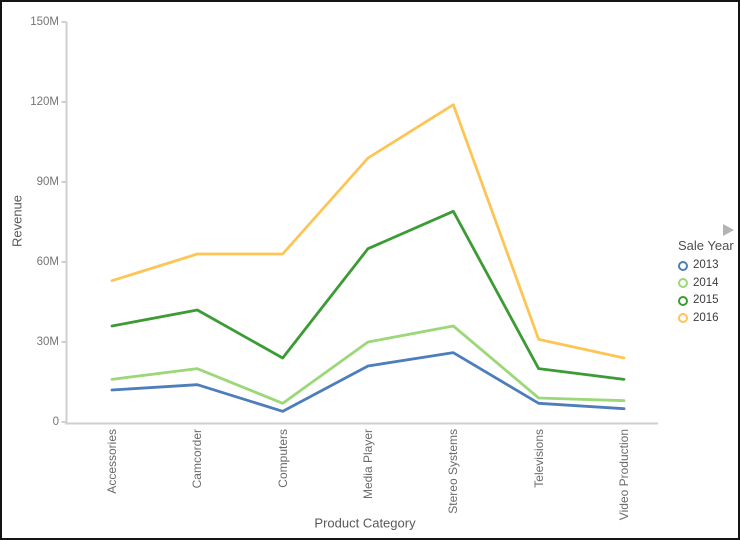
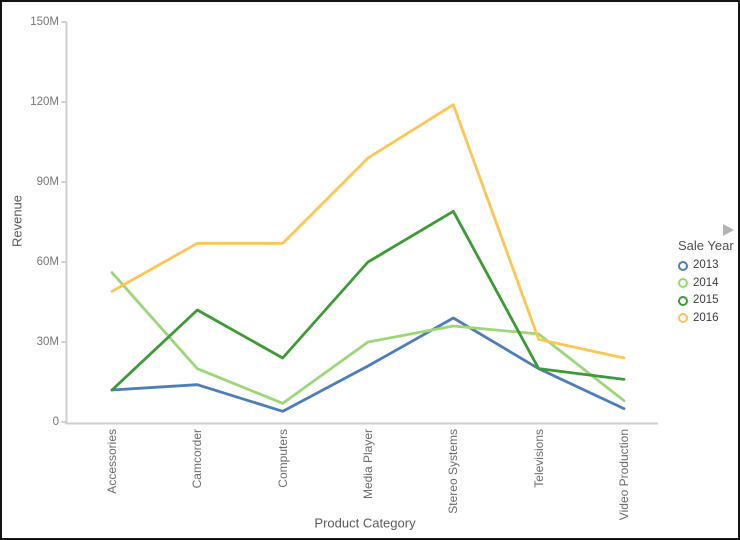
2014/Accessories: 16M -> 56M
2015/Accessories: 36M -> 12M
2016/Accessories: 53M -> 49M
2016/Camcorder: 63M -> 67M
2016/Computers: 63M -> 67M
2015/Media Player: 65M -> 60M
2013/Stereo Systems: 26M -> 39M
2013/Televisions: 7M -> 20M
2014/Televisions: 9M -> 33M
